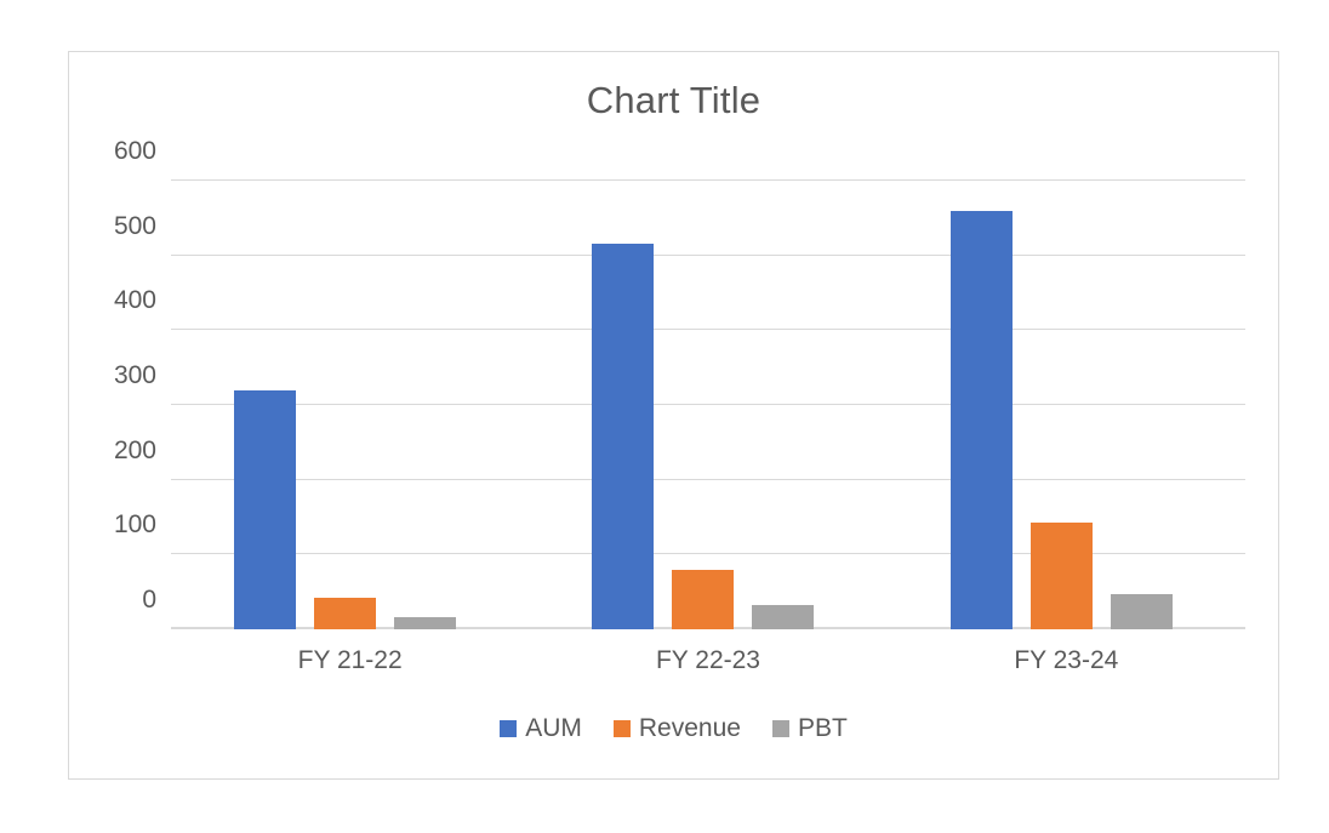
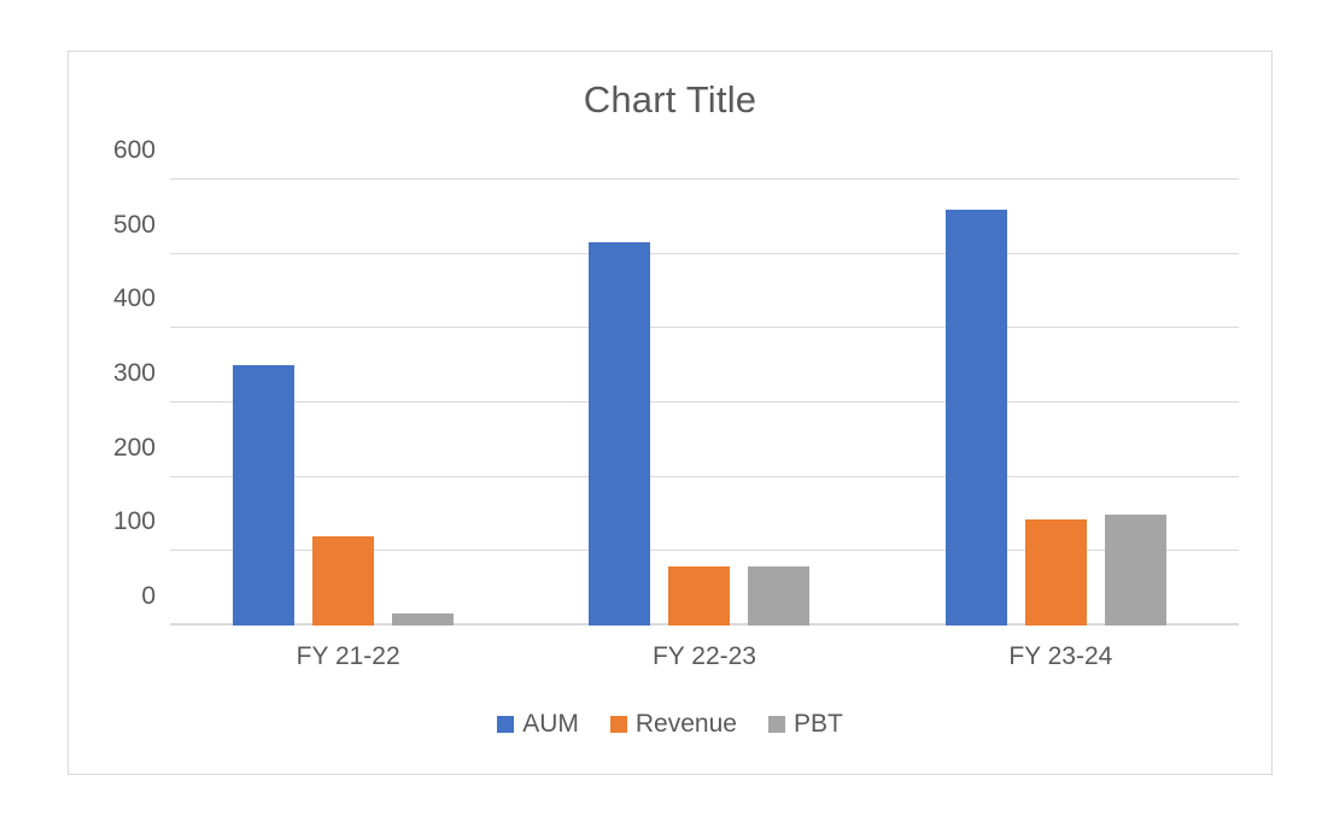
AUM/FY 21-22: 320 -> 350
Revenue/FY 21-22: 40 -> 120
PBT/FY 22-23: 30 -> 80
PBT/FY 23-24: 50 -> 150
